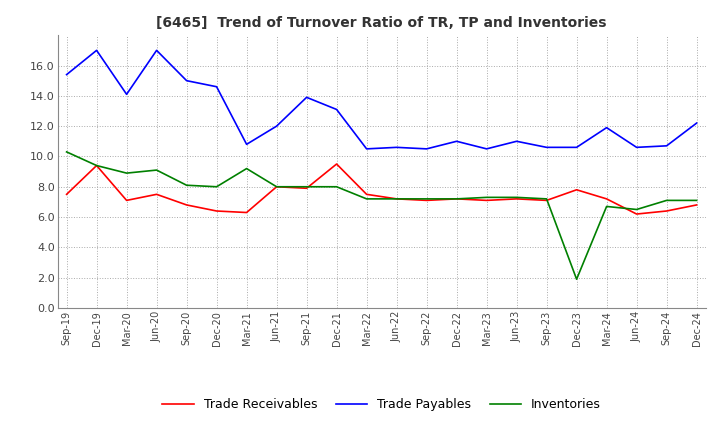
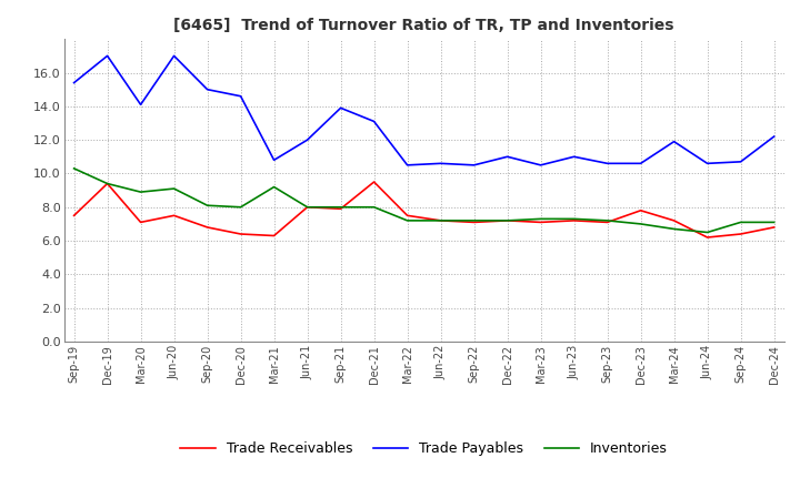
Inventories/Dec-23: 1.9 -> 7.0
